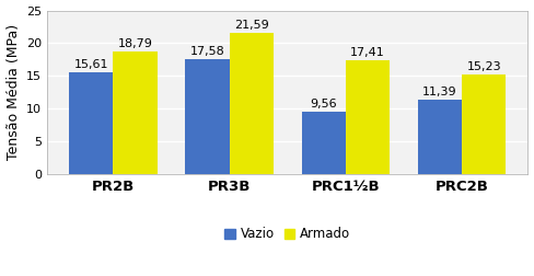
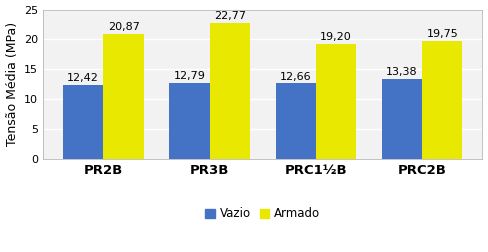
Vazio/PR2B: 15,61 -> 12,42
Armado/PR2B: 18,79 -> 20,87
Vazio/PR3B: 17,58 -> 12,79
Armado/PR3B: 21,59 -> 22,77
Vazio/PRC1½B: 9,56 -> 12,66
Armado/PRC1½B: 17,41 -> 19,20
Vazio/PRC2B: 11,39 -> 13,38
Armado/PRC2B: 15,23 -> 19,75
